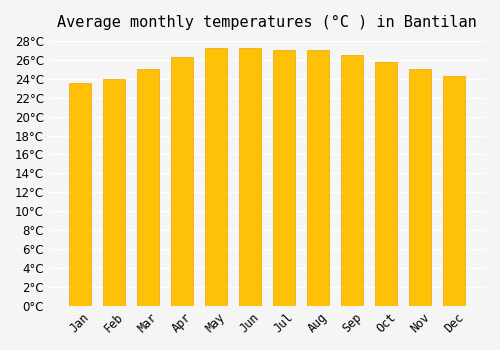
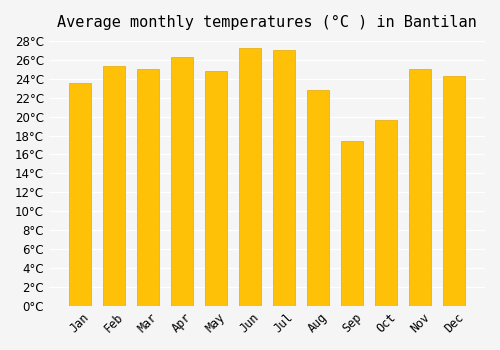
Feb: 24.0°C -> 25.4°C
May: 27.3°C -> 24.8°C
Aug: 27.0°C -> 22.8°C
Sep: 26.5°C -> 17.4°C
Oct: 25.8°C -> 19.6°C
